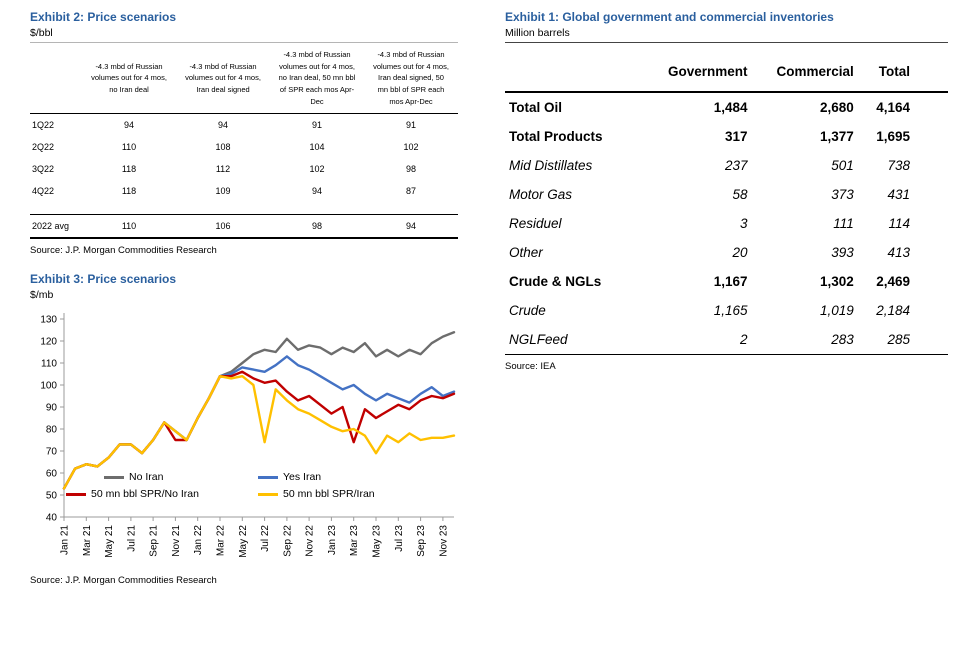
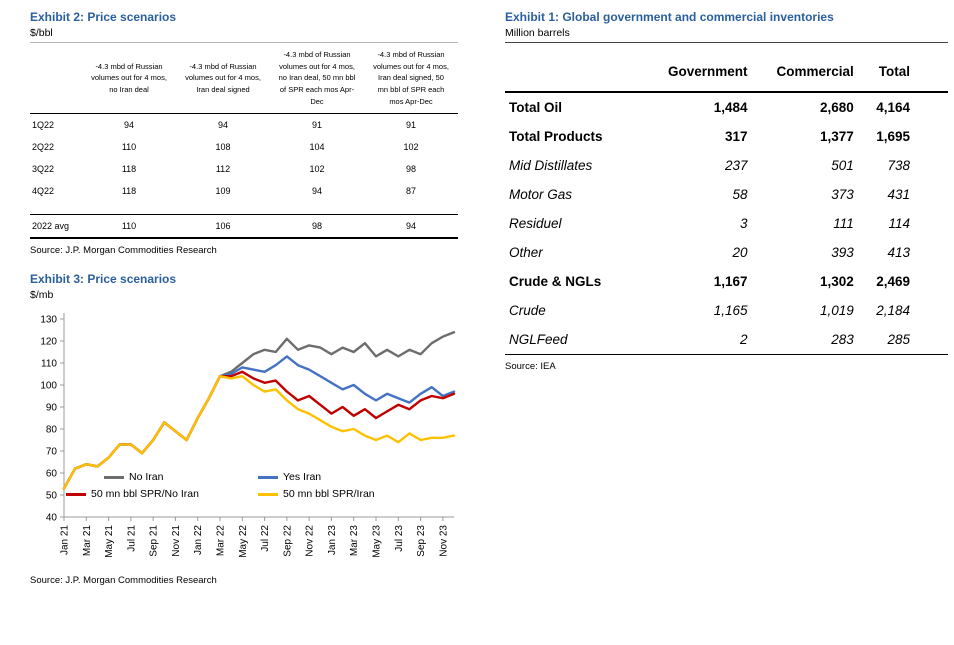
50 mn bbl SPR/No Iran/Nov 21: 75 -> 79
50 mn bbl SPR/Iran/Jul 22: 74 -> 97
50 mn bbl SPR/No Iran/Mar 23: 74 -> 86
50 mn bbl SPR/Iran/May 23: 69 -> 75
